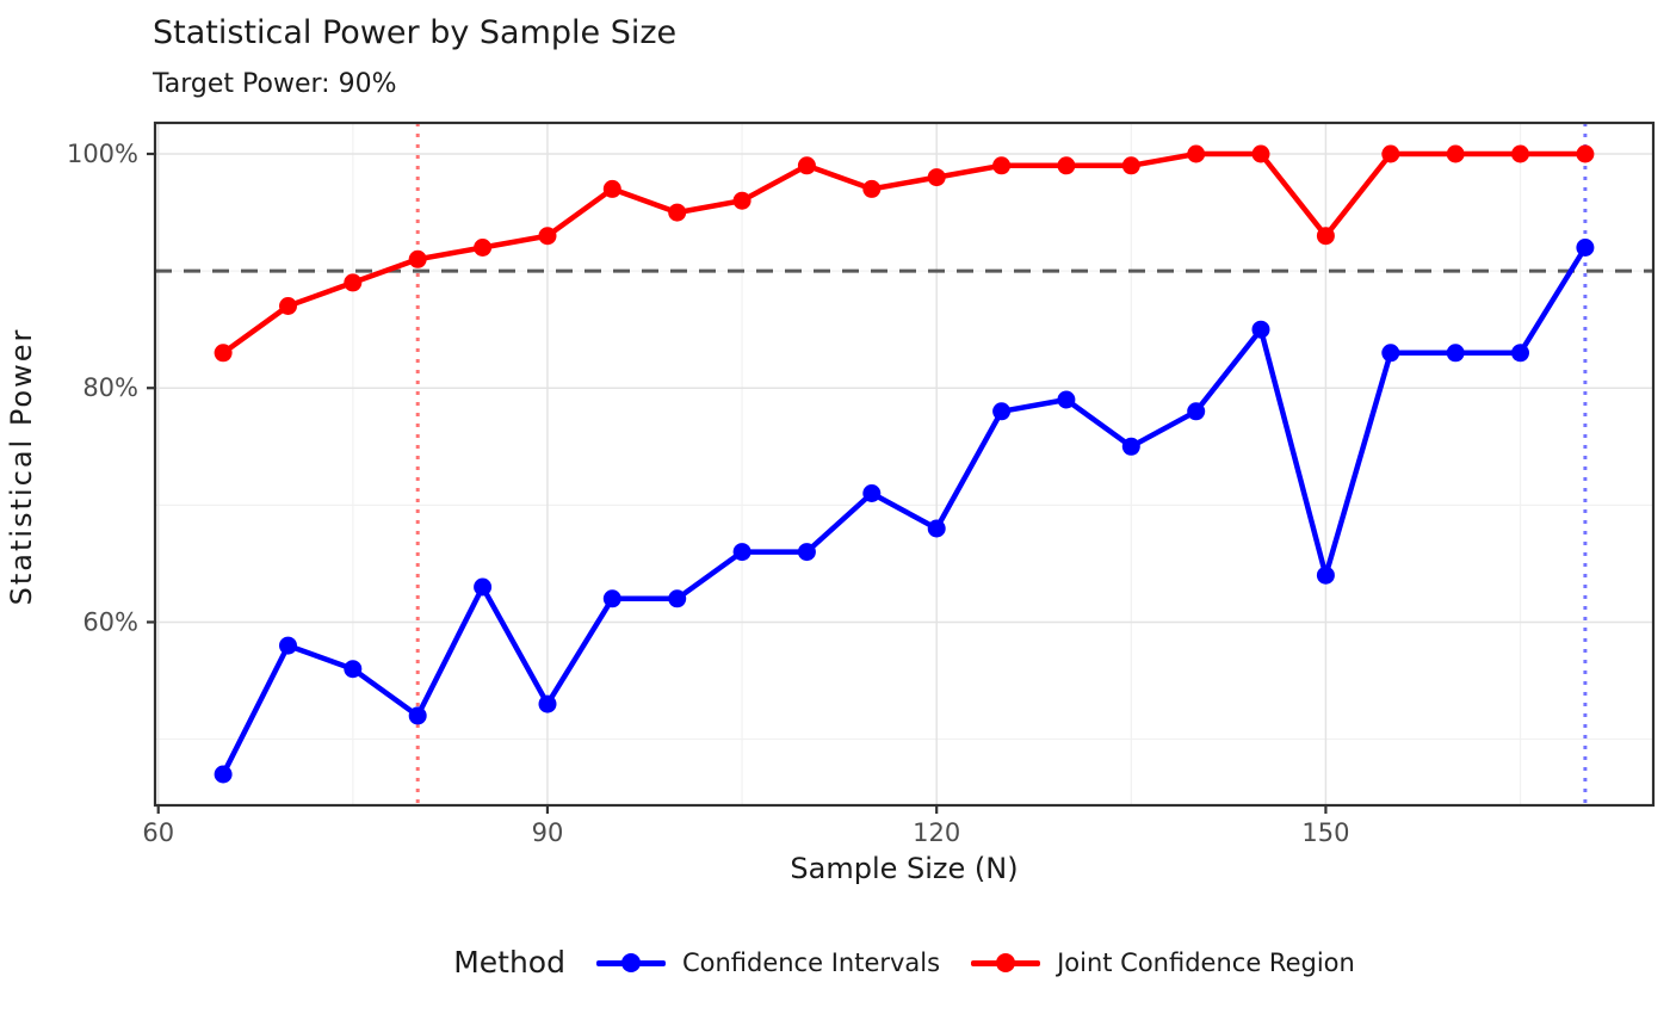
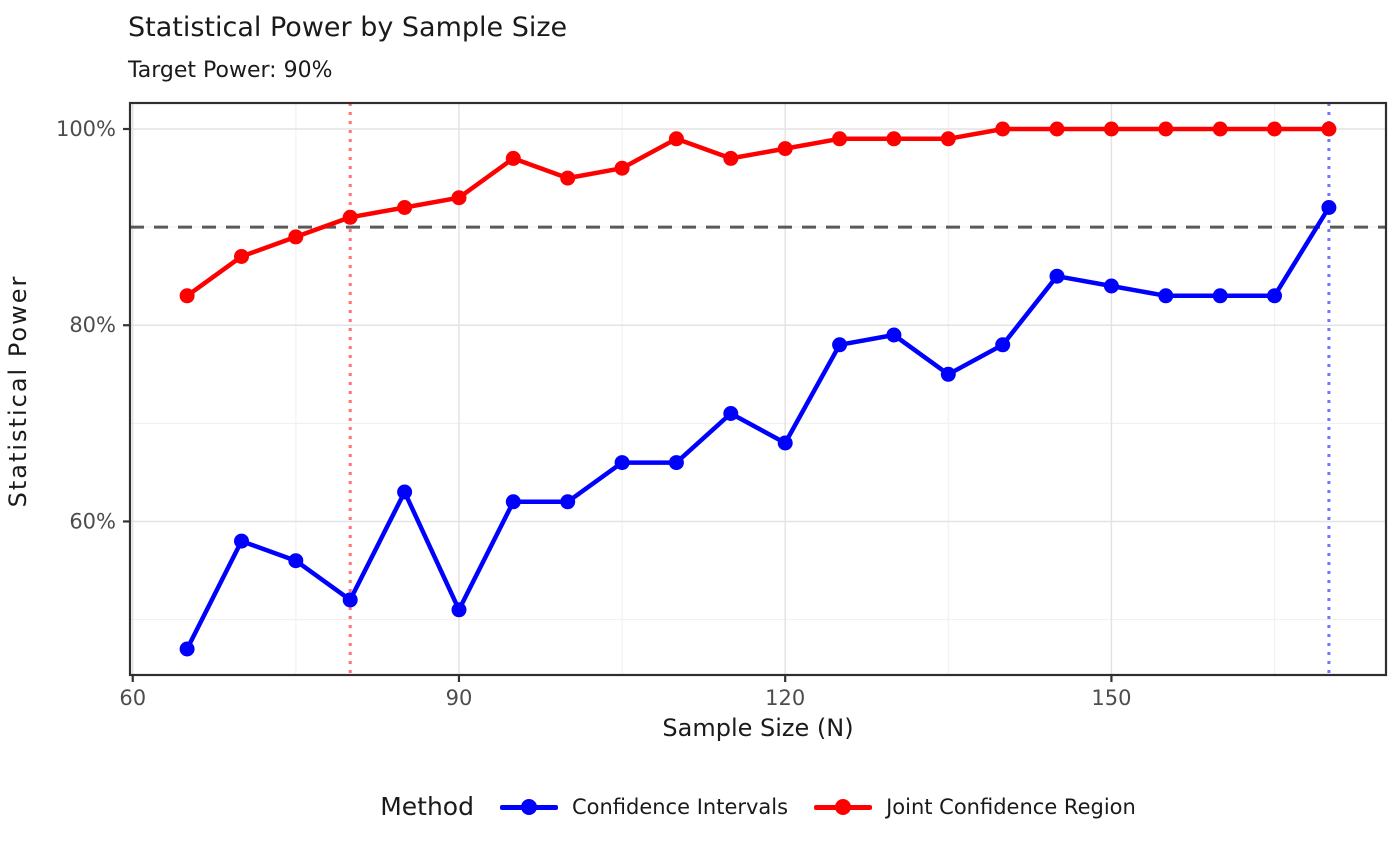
Confidence Intervals/90: 53% -> 51%
Confidence Intervals/150: 64% -> 84%
Joint Confidence Region/150: 93% -> 100%
